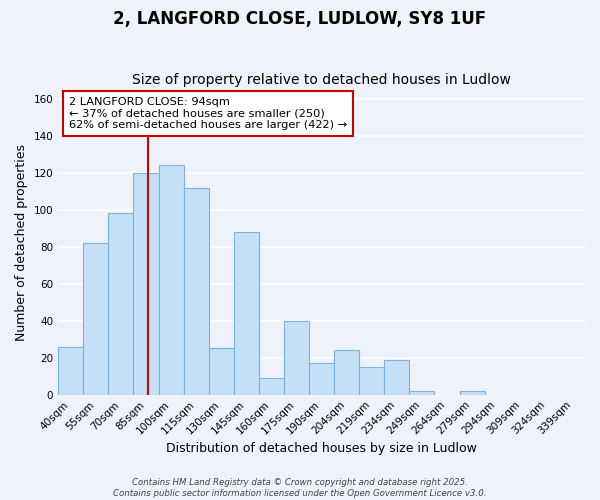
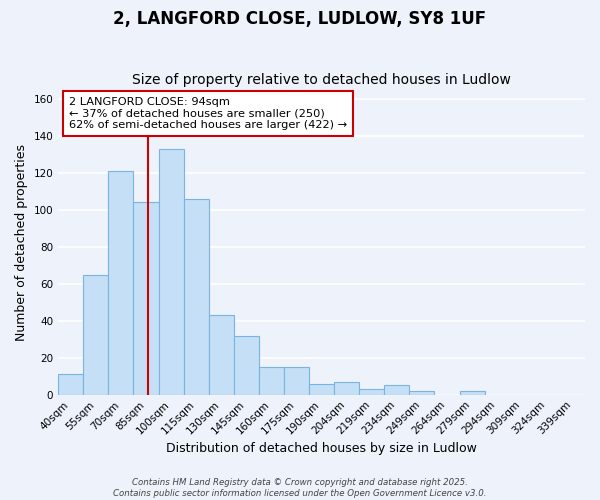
40sqm: 26 -> 11
55sqm: 82 -> 65
70sqm: 98 -> 121
85sqm: 120 -> 104
100sqm: 124 -> 133
115sqm: 112 -> 106
130sqm: 25 -> 43
145sqm: 88 -> 32
160sqm: 9 -> 15
175sqm: 40 -> 15
190sqm: 17 -> 6
204sqm: 24 -> 7
219sqm: 15 -> 3
234sqm: 19 -> 5
